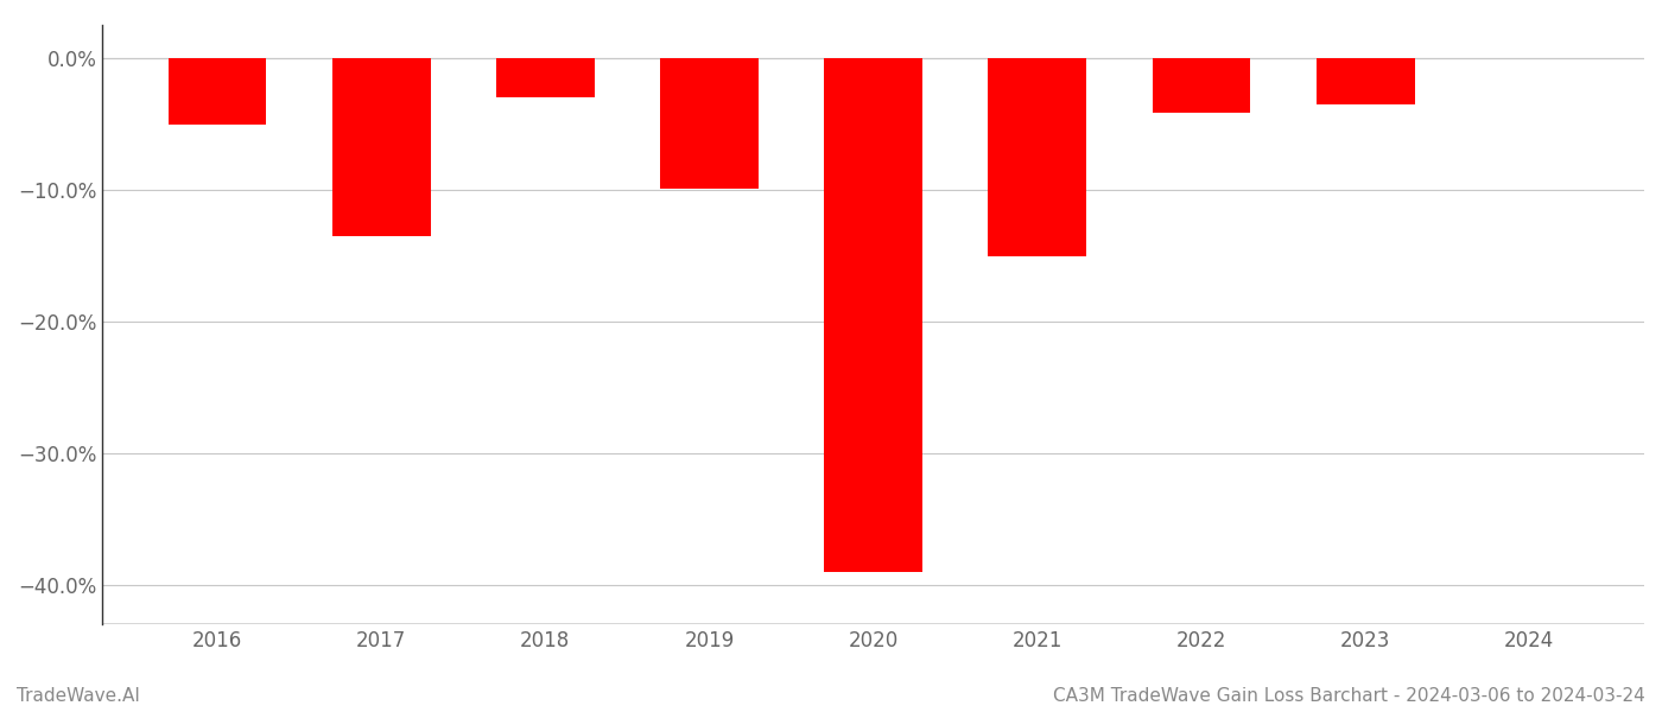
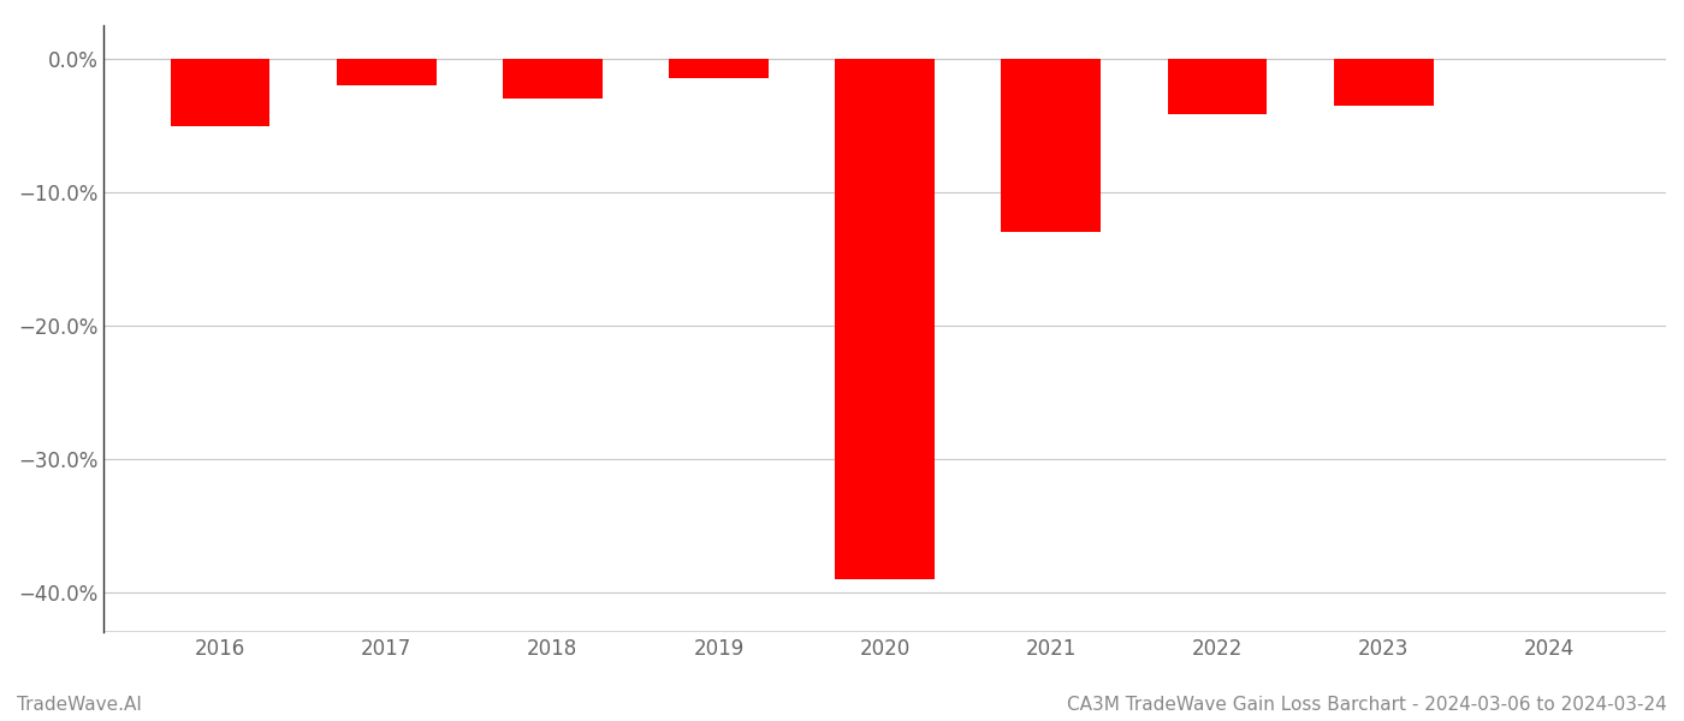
2017: -13.5% -> -2.0%
2019: -9.9% -> -1.5%
2021: -15.1% -> -13.0%
